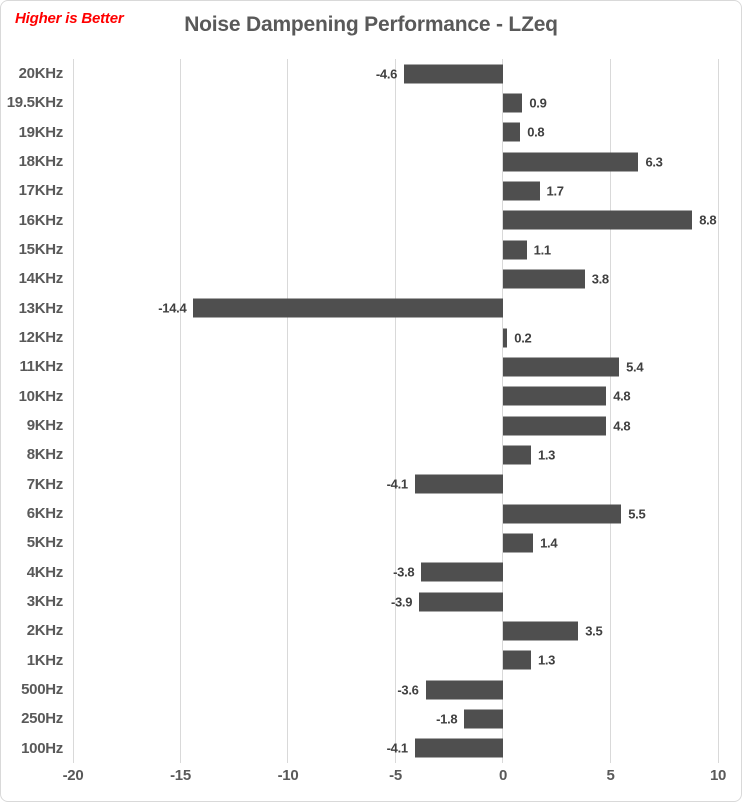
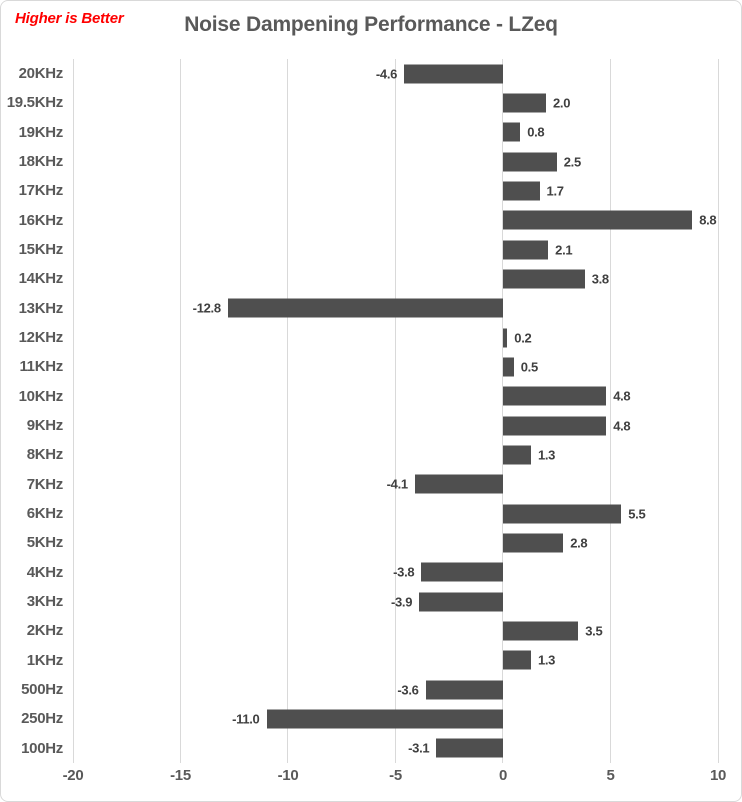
19.5KHz: 0.9 -> 2.0
18KHz: 6.3 -> 2.5
15KHz: 1.1 -> 2.1
13KHz: -14.4 -> -12.8
11KHz: 5.4 -> 0.5
5KHz: 1.4 -> 2.8
250Hz: -1.8 -> -11.0
100Hz: -4.1 -> -3.1
